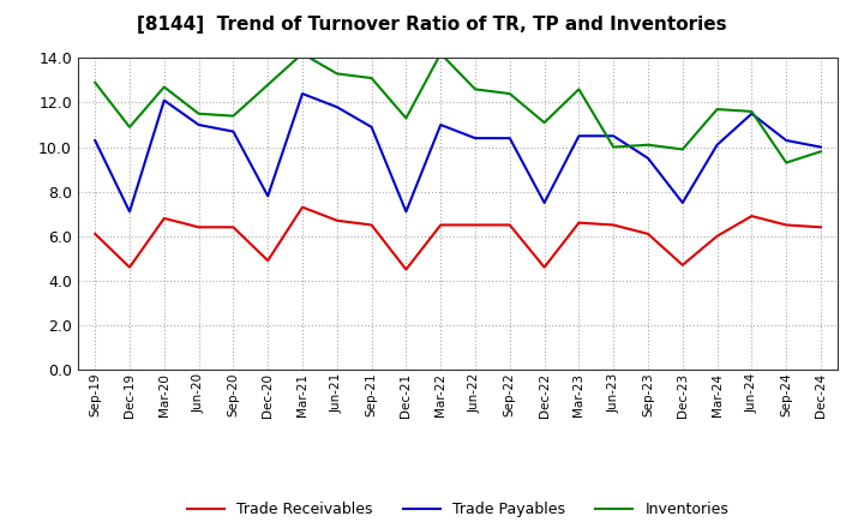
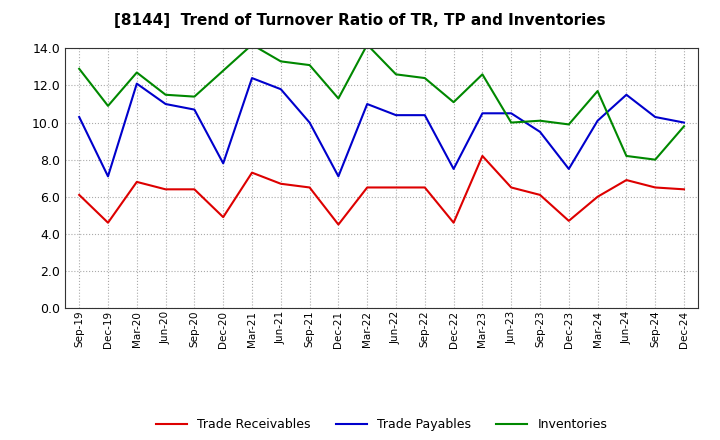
Trade Payables/Sep-21: 10.9 -> 10.0
Trade Receivables/Mar-23: 6.6 -> 8.2
Inventories/Jun-24: 11.6 -> 8.2
Inventories/Sep-24: 9.3 -> 8.0
